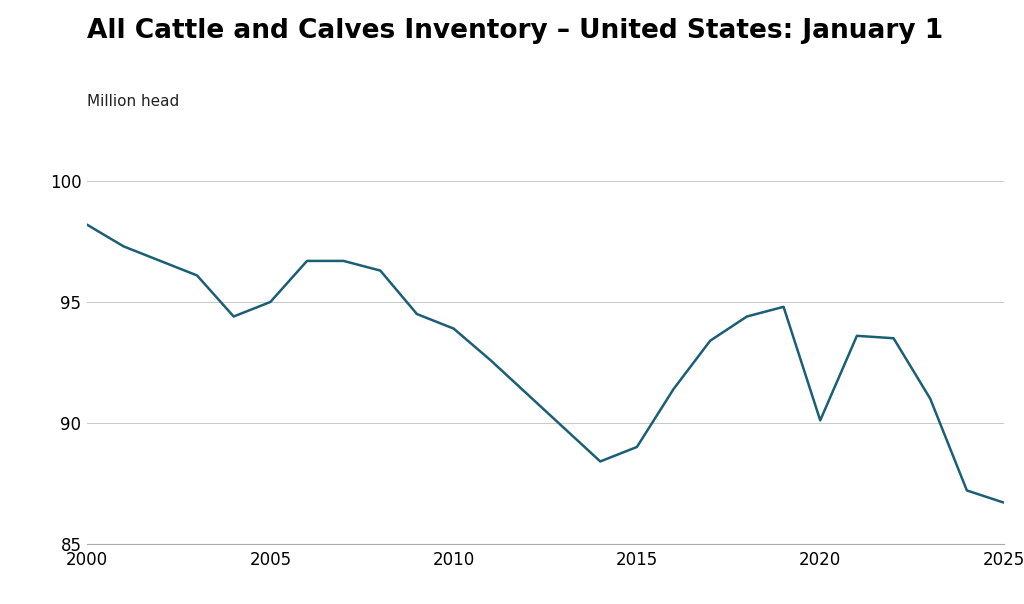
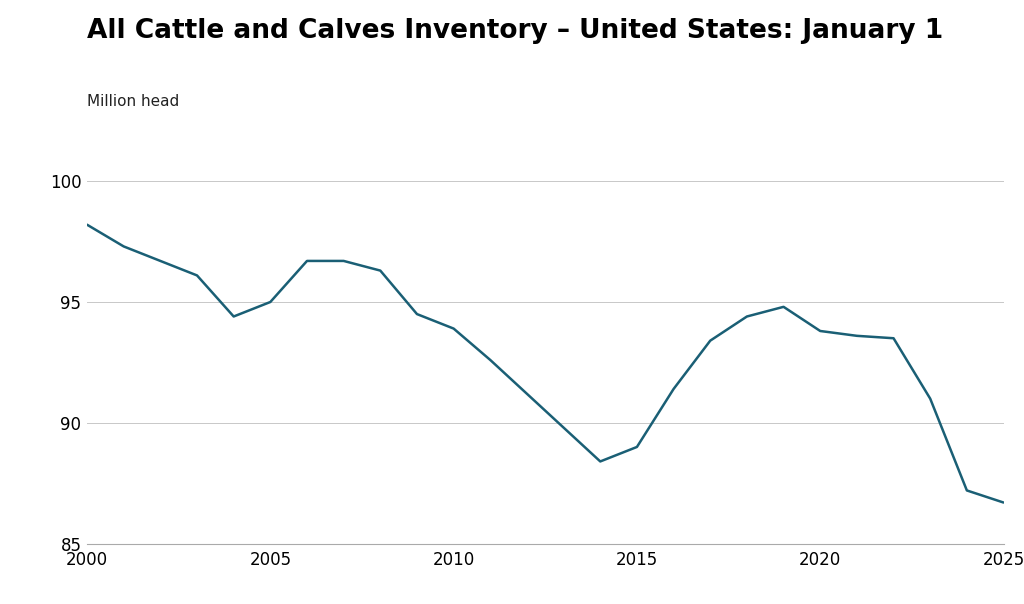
2020: 90.1 -> 93.8
